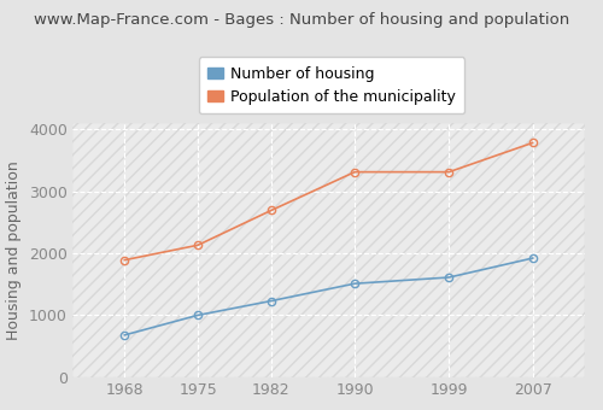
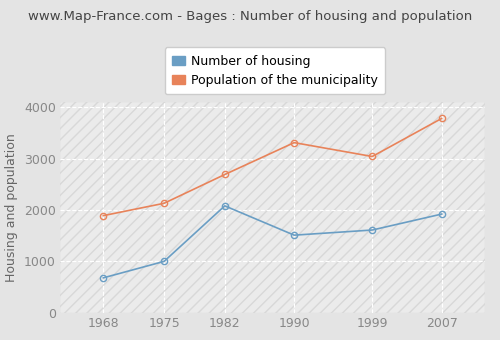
Number of housing/1982: 1230 -> 2080
Population of the municipality/1999: 3310 -> 3040
